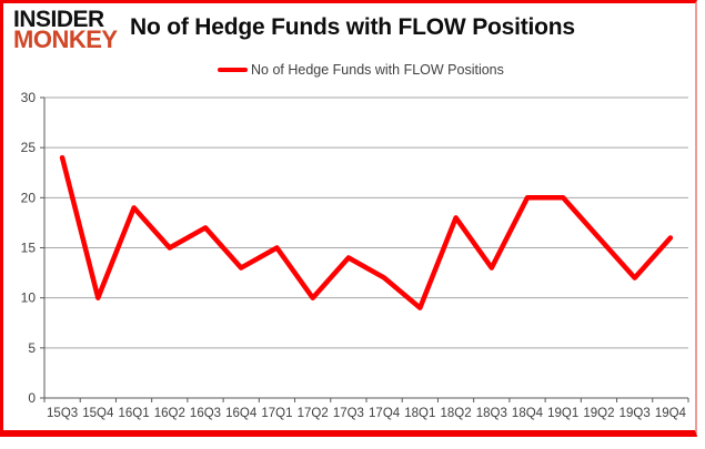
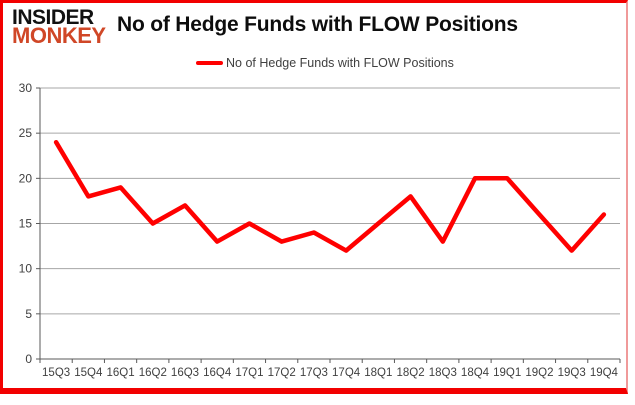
15Q4: 10 -> 18
17Q2: 10 -> 13
18Q1: 9 -> 15
